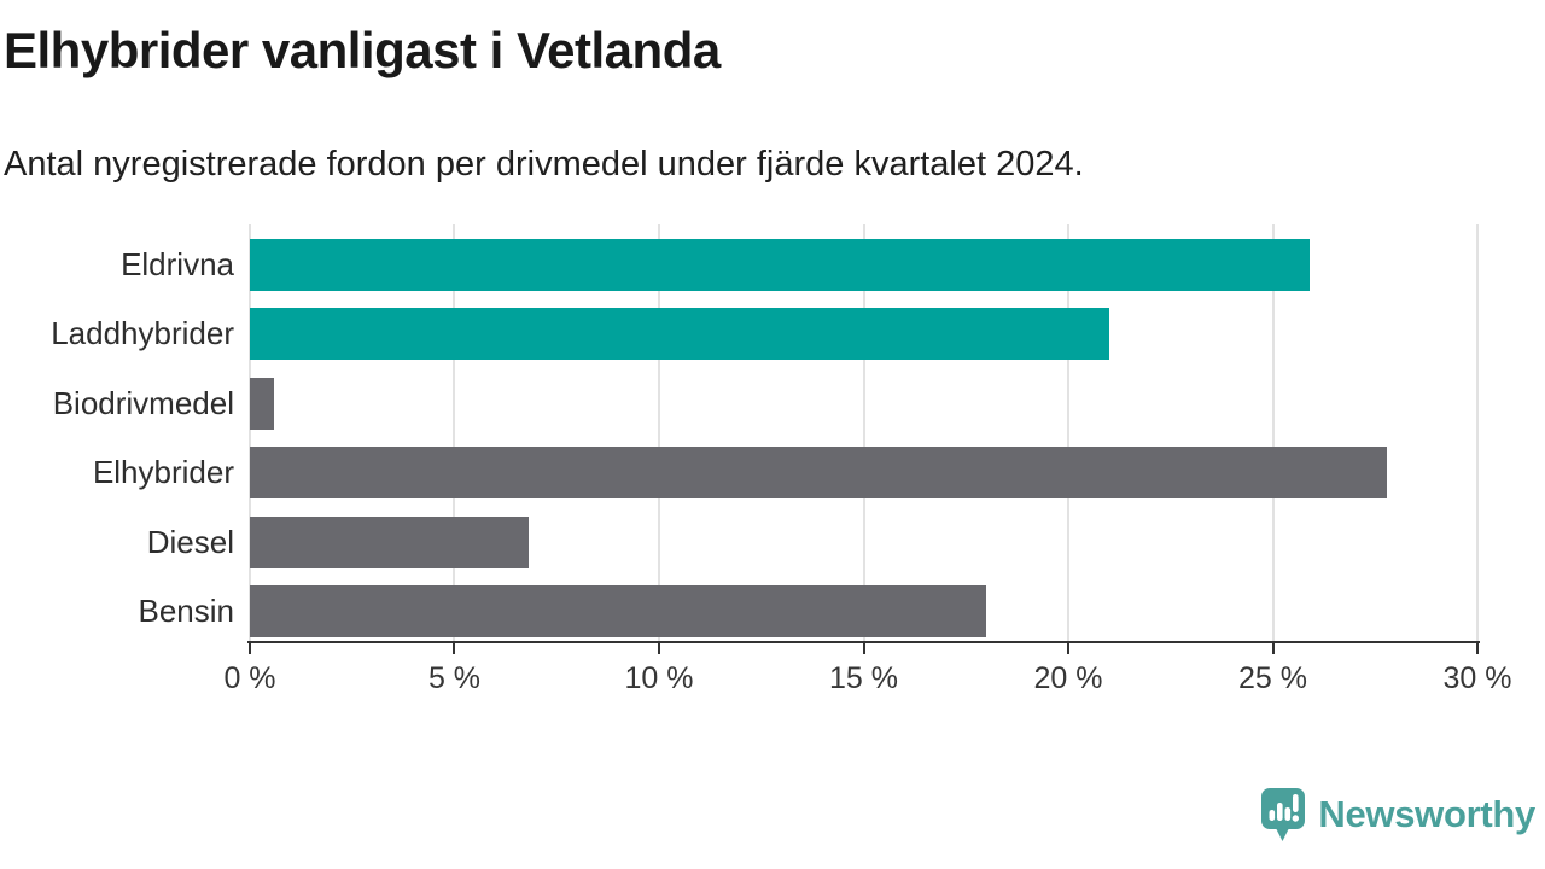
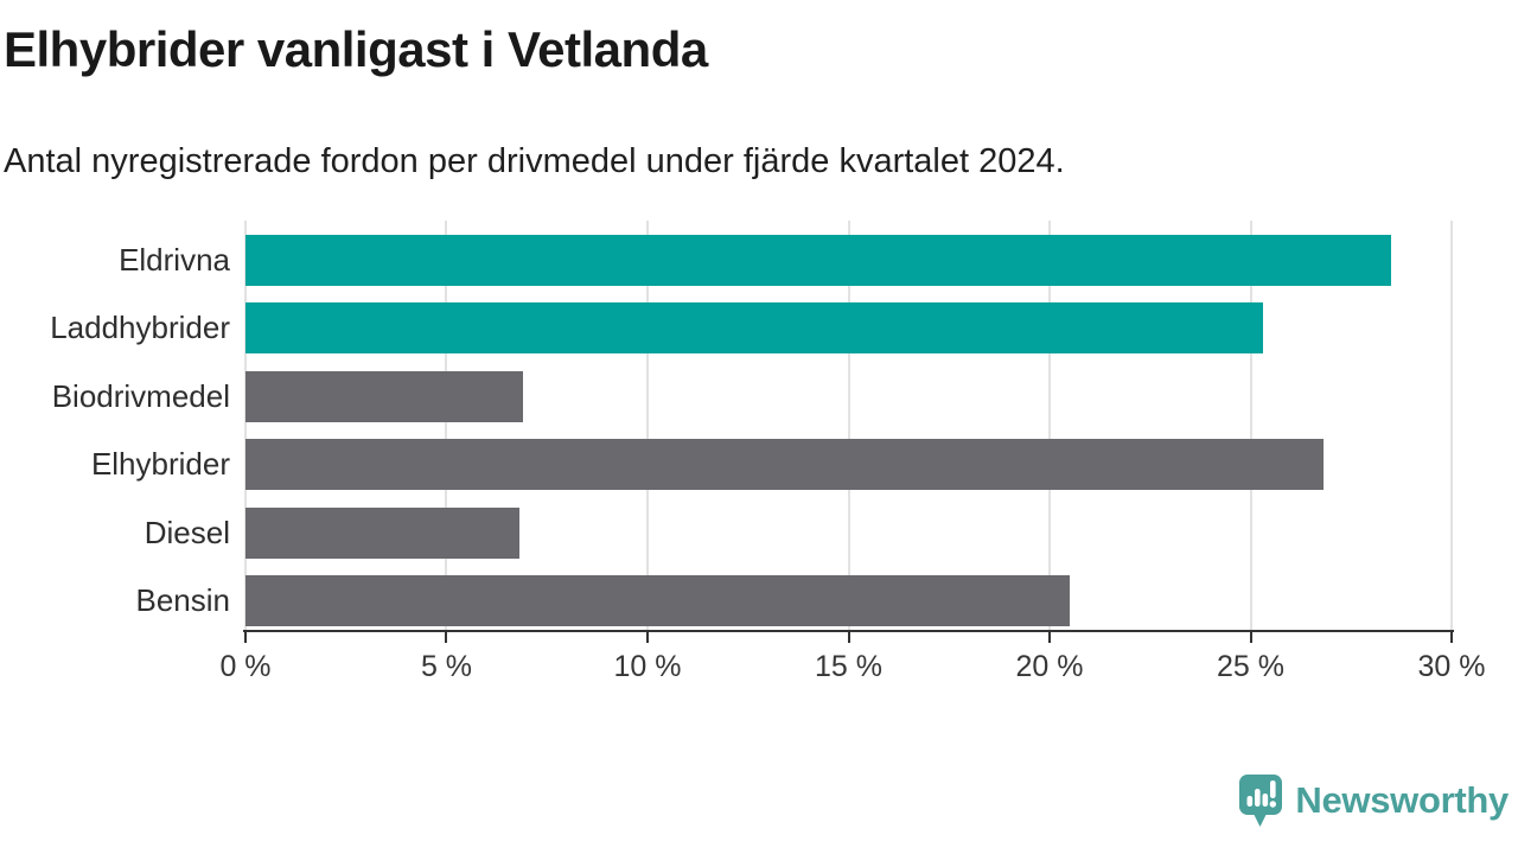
Eldrivna: 25.9% -> 28.5%
Laddhybrider: 21.0% -> 25.3%
Biodrivmedel: 0.6% -> 6.9%
Elhybrider: 27.8% -> 26.8%
Bensin: 18.0% -> 20.5%
